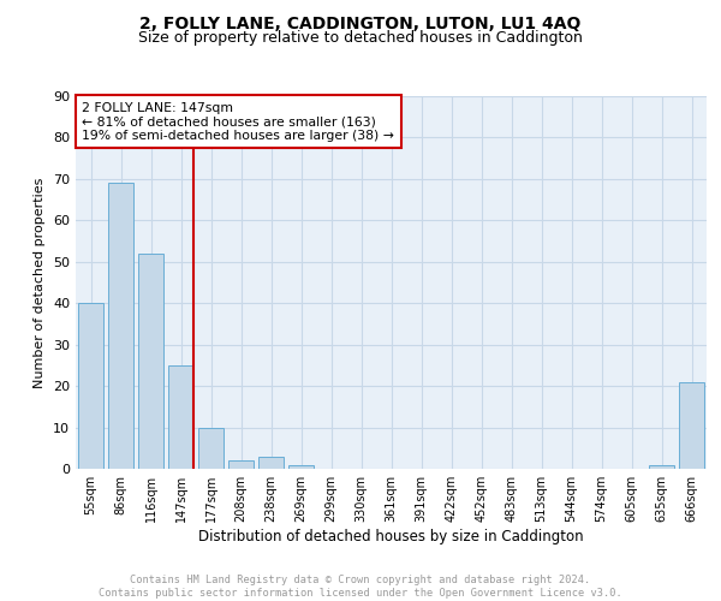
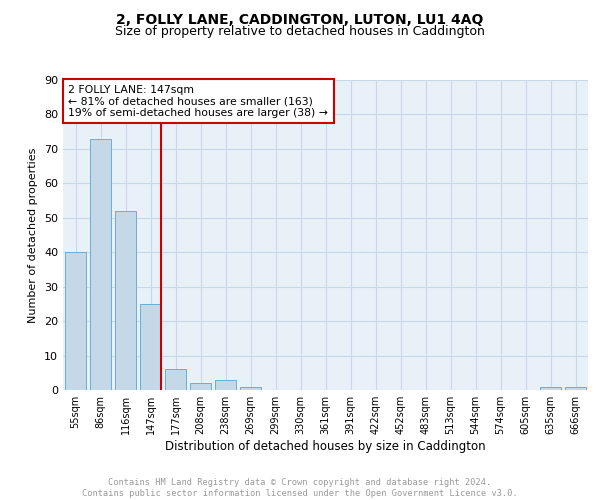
86sqm: 69 -> 73
177sqm: 10 -> 6
666sqm: 21 -> 1
